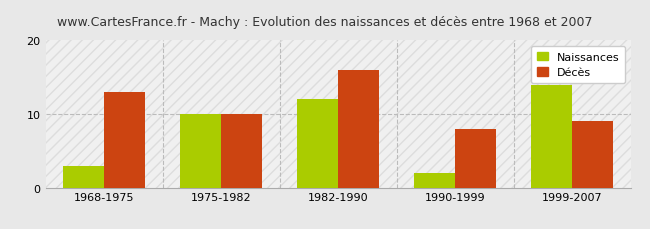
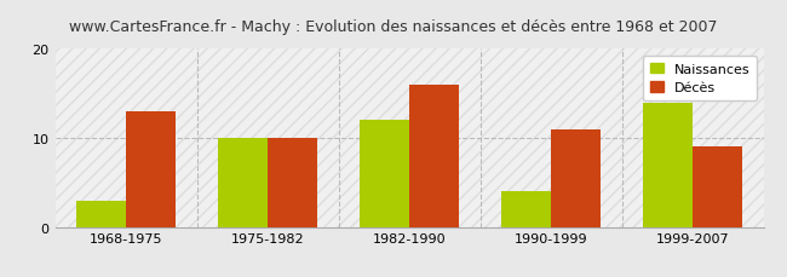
Naissances/1990-1999: 2 -> 4
Décès/1990-1999: 8 -> 11
